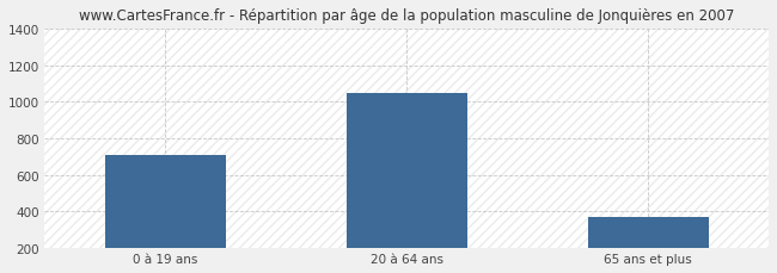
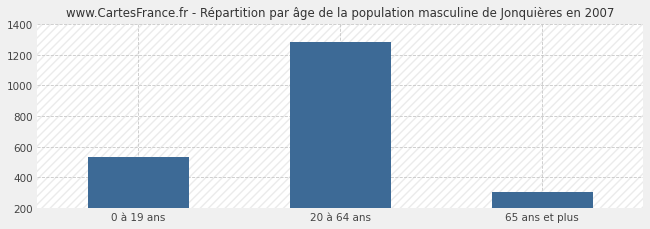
0 à 19 ans: 710 -> 540
20 à 64 ans: 1050 -> 1280
65 ans et plus: 370 -> 300
